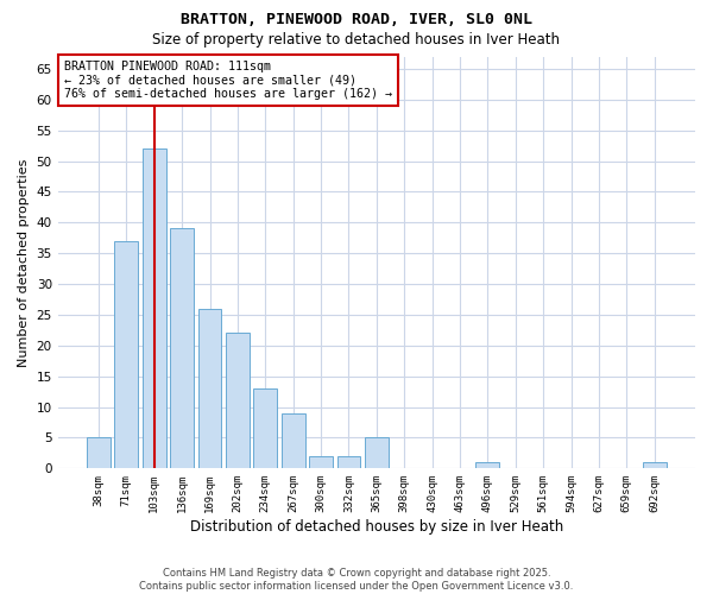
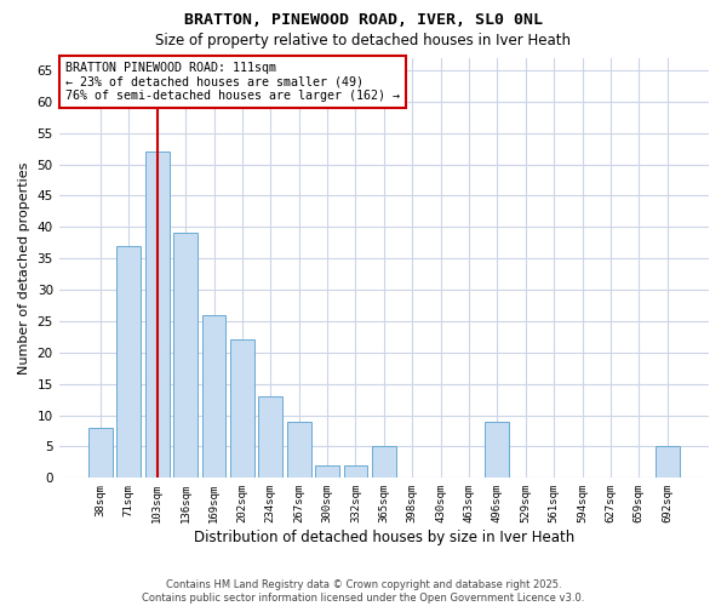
38sqm: 5 -> 8
496sqm: 1 -> 9
692sqm: 1 -> 5
